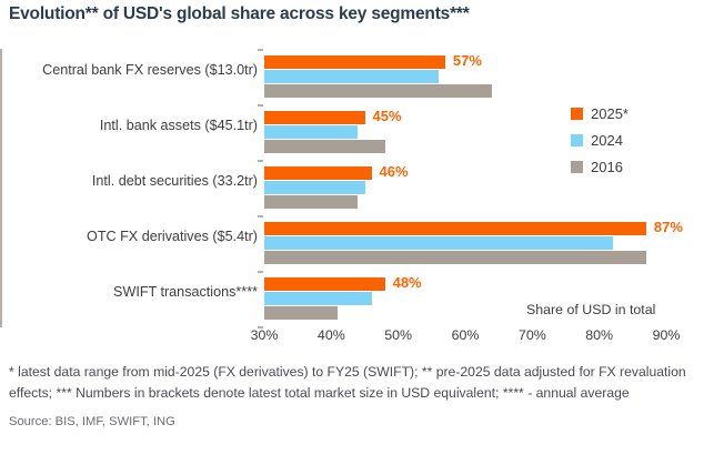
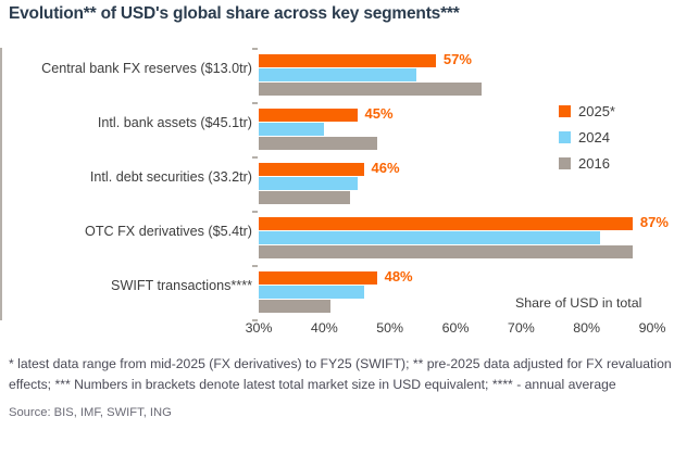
2024/Central bank FX reserves ($13.0tr): 56% -> 54%
2024/Intl. bank assets ($45.1tr): 44% -> 40%
